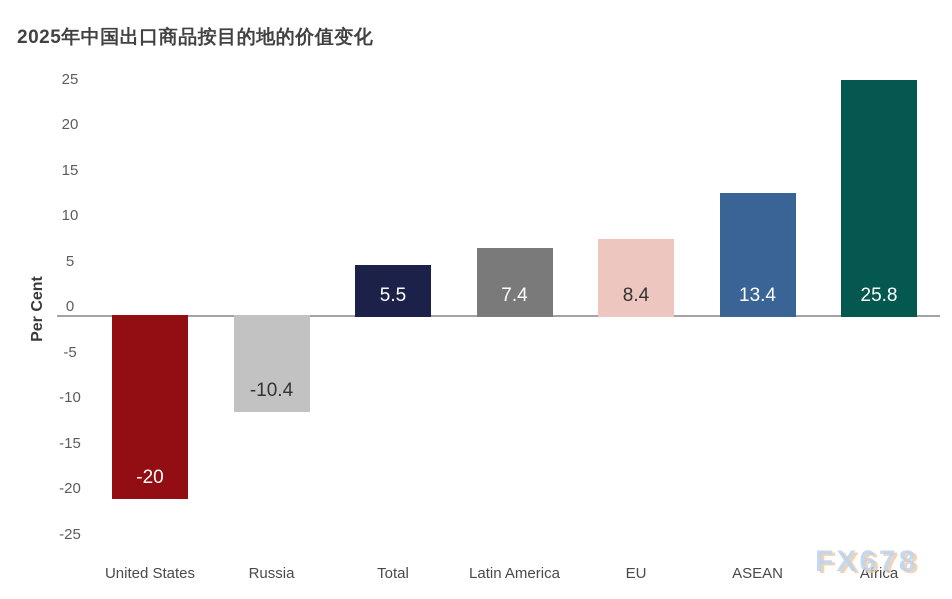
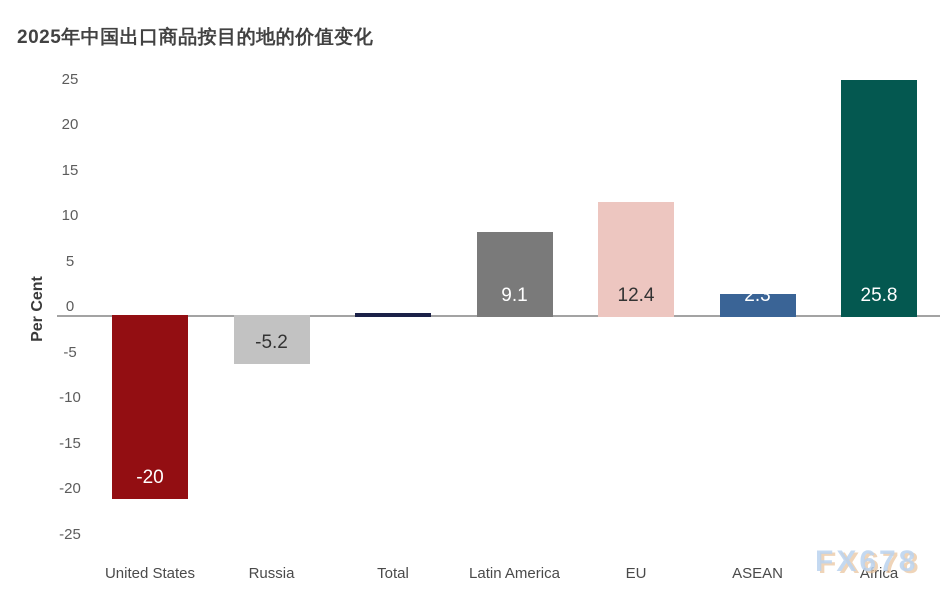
Russia: -10.4 -> -5.2
Total: 5.5 -> 0.2
Latin America: 7.4 -> 9.1
EU: 8.4 -> 12.4
ASEAN: 13.4 -> 2.3
